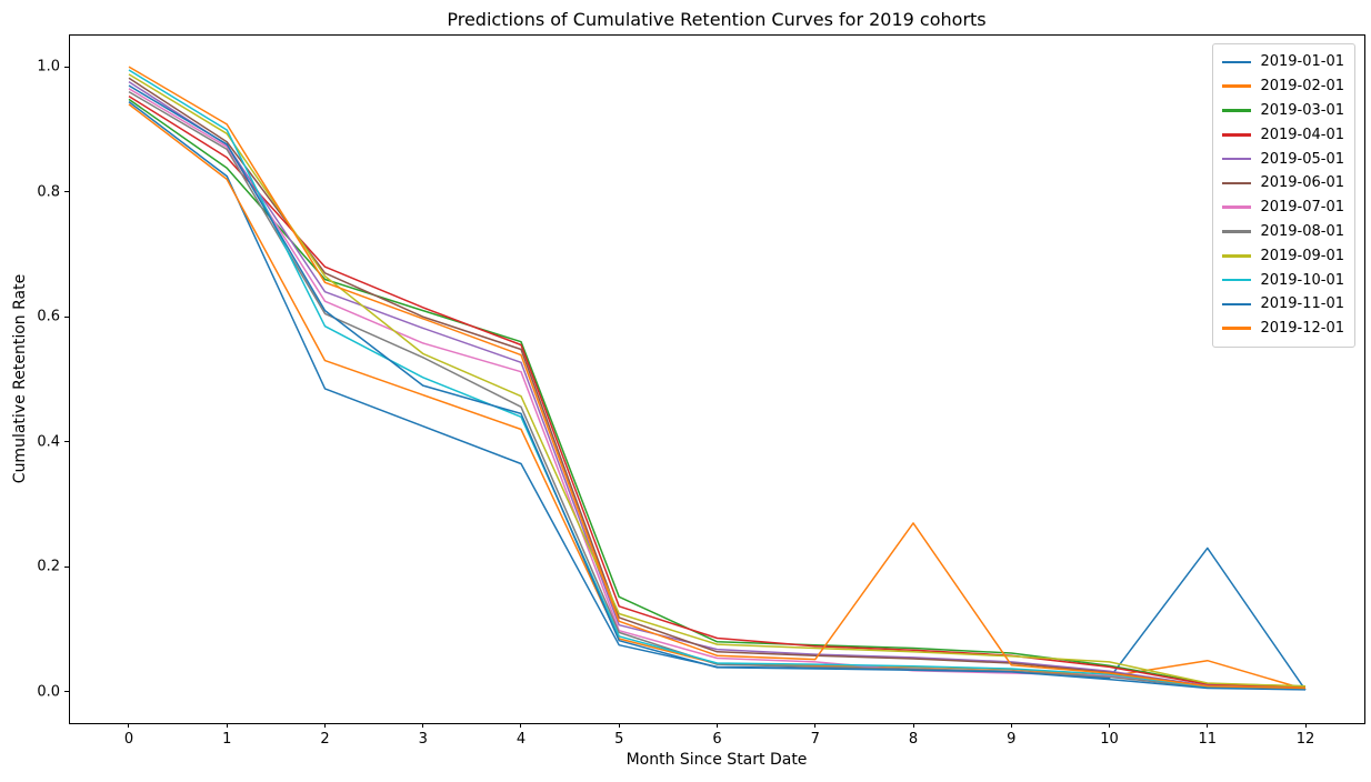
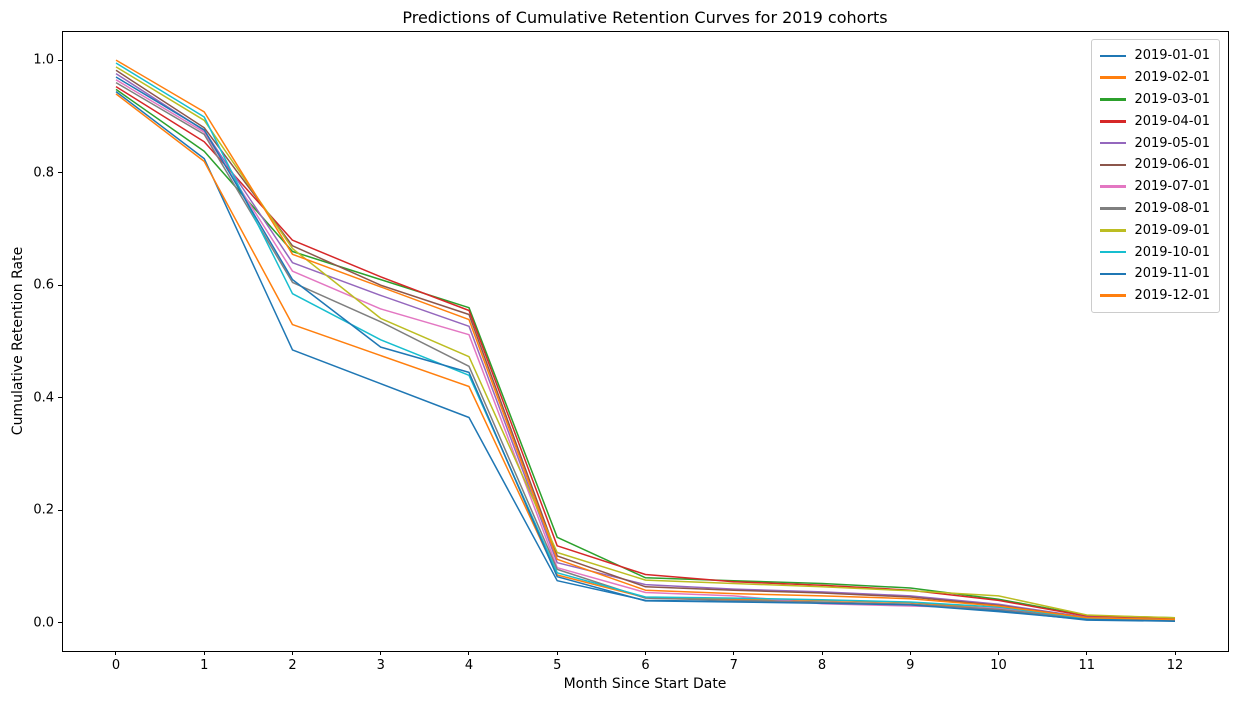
2019-12-01/8: 0.27 -> 0.05
2019-01-01/11: 0.23 -> 0.01
2019-02-01/11: 0.05 -> 0.01
